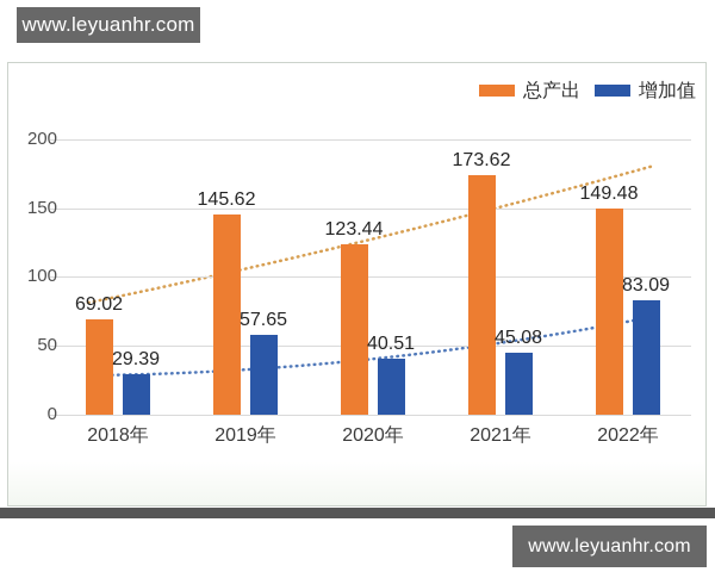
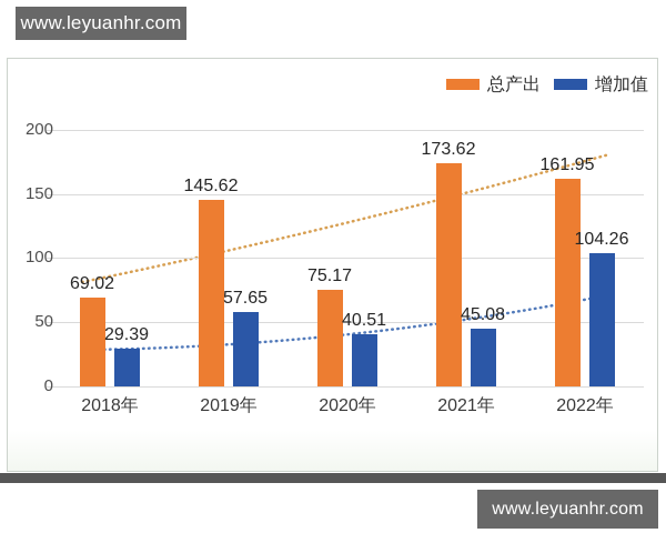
总产出/2020年: 123.44 -> 75.17
总产出/2022年: 149.48 -> 161.95
增加值/2022年: 83.09 -> 104.26
